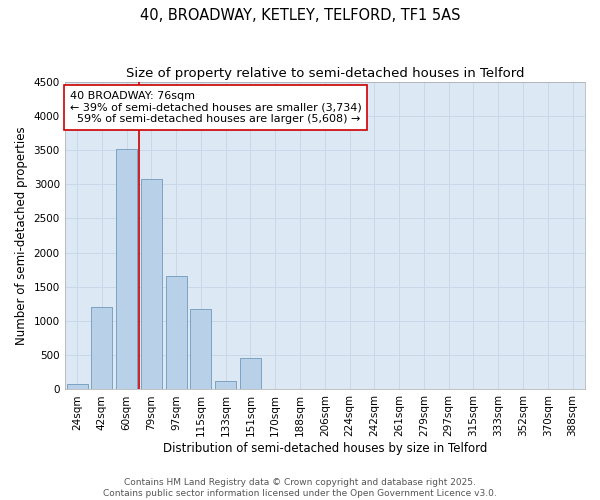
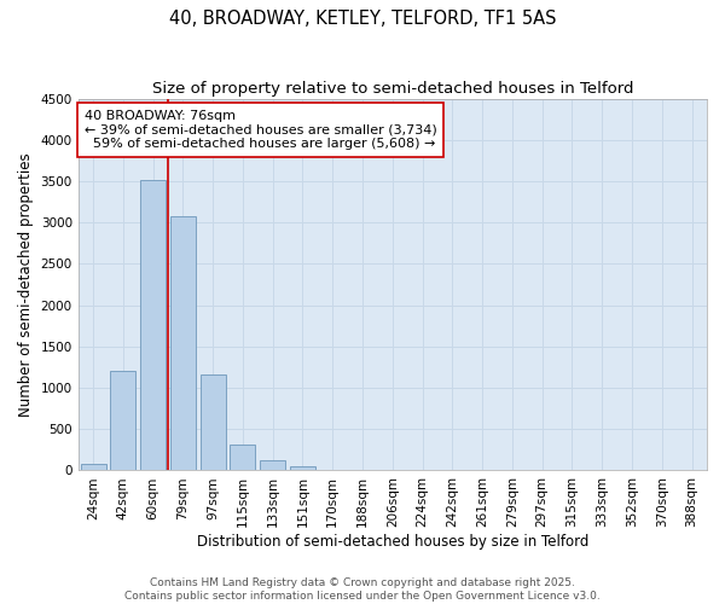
97sqm: 1660 -> 1160
115sqm: 1180 -> 320
151sqm: 460 -> 50
